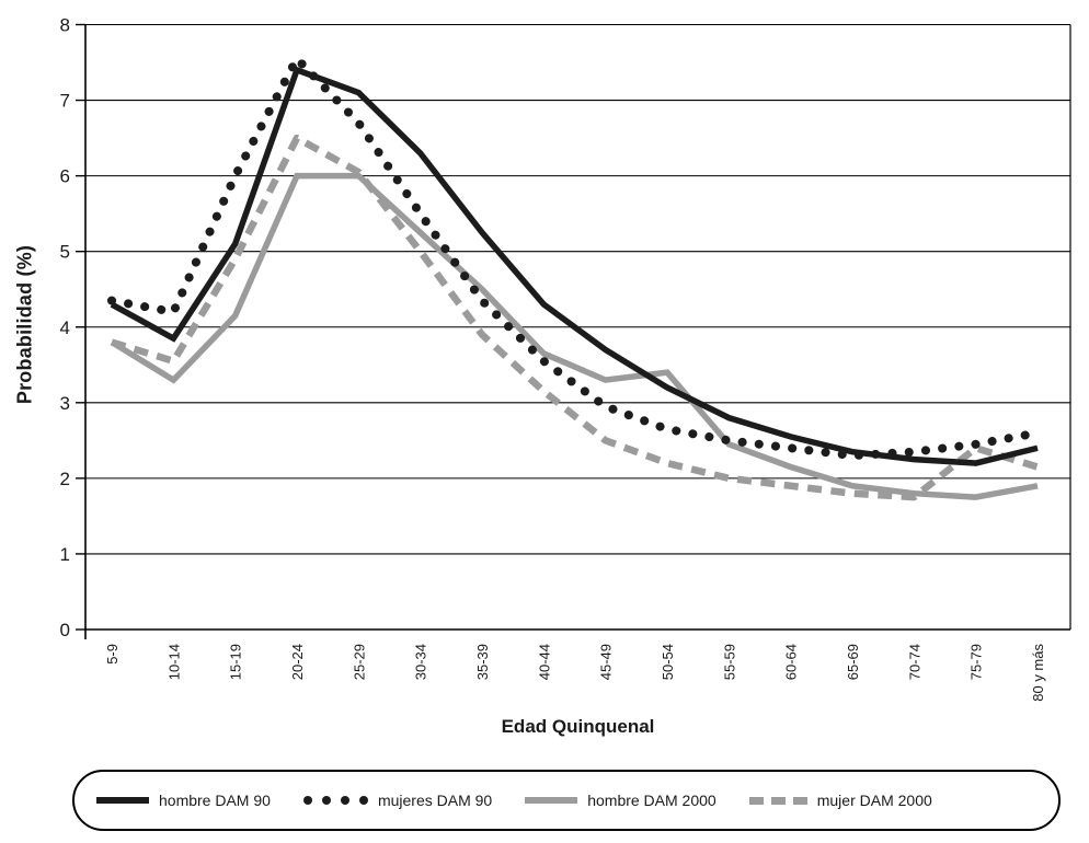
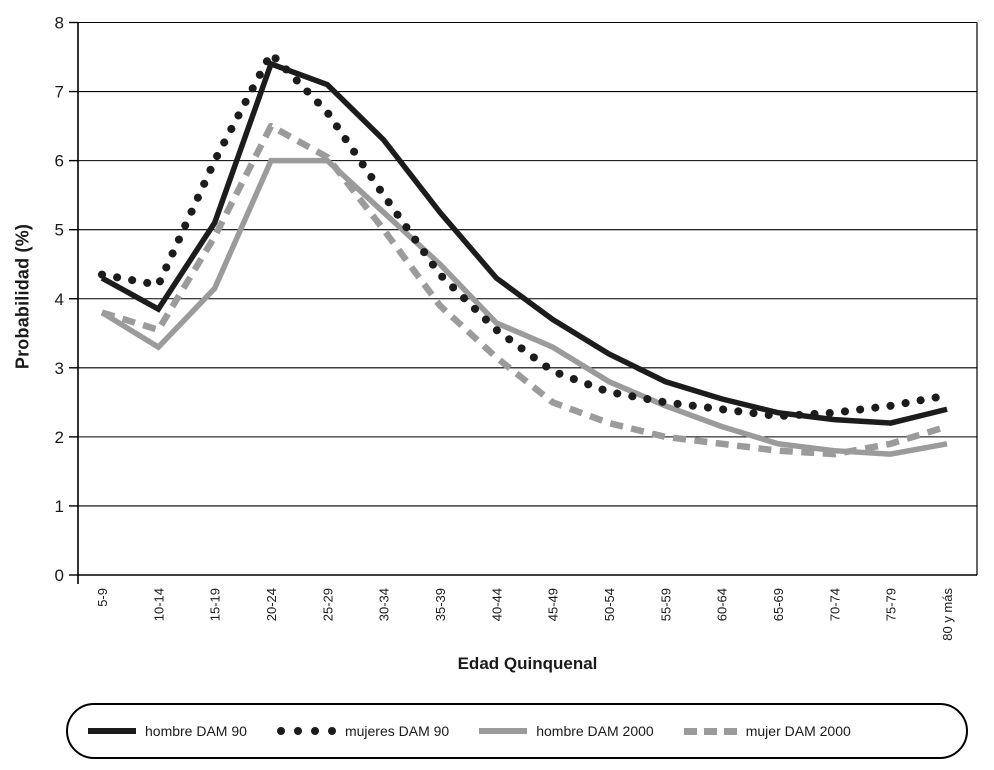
hombre DAM 2000/50-54: 3.4 -> 2.8
mujer DAM 2000/75-79: 2.4 -> 1.9
